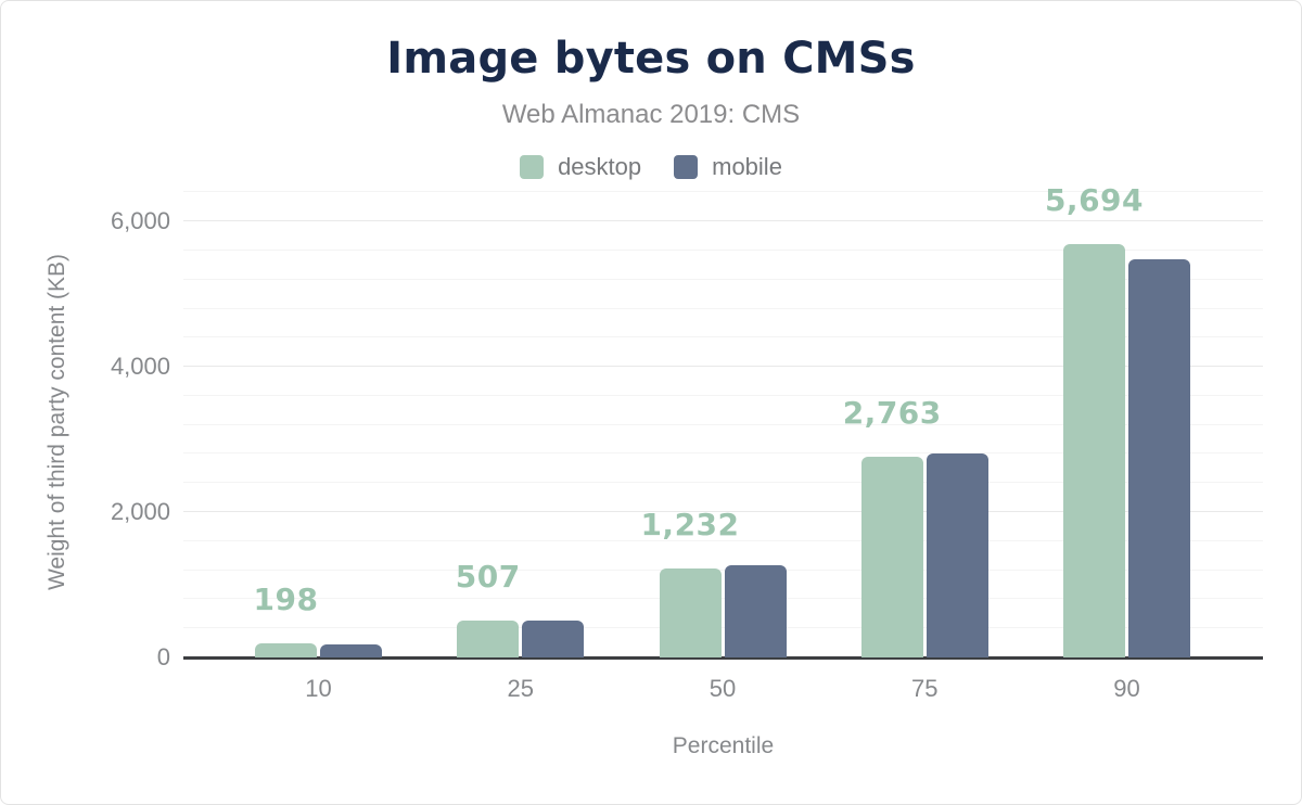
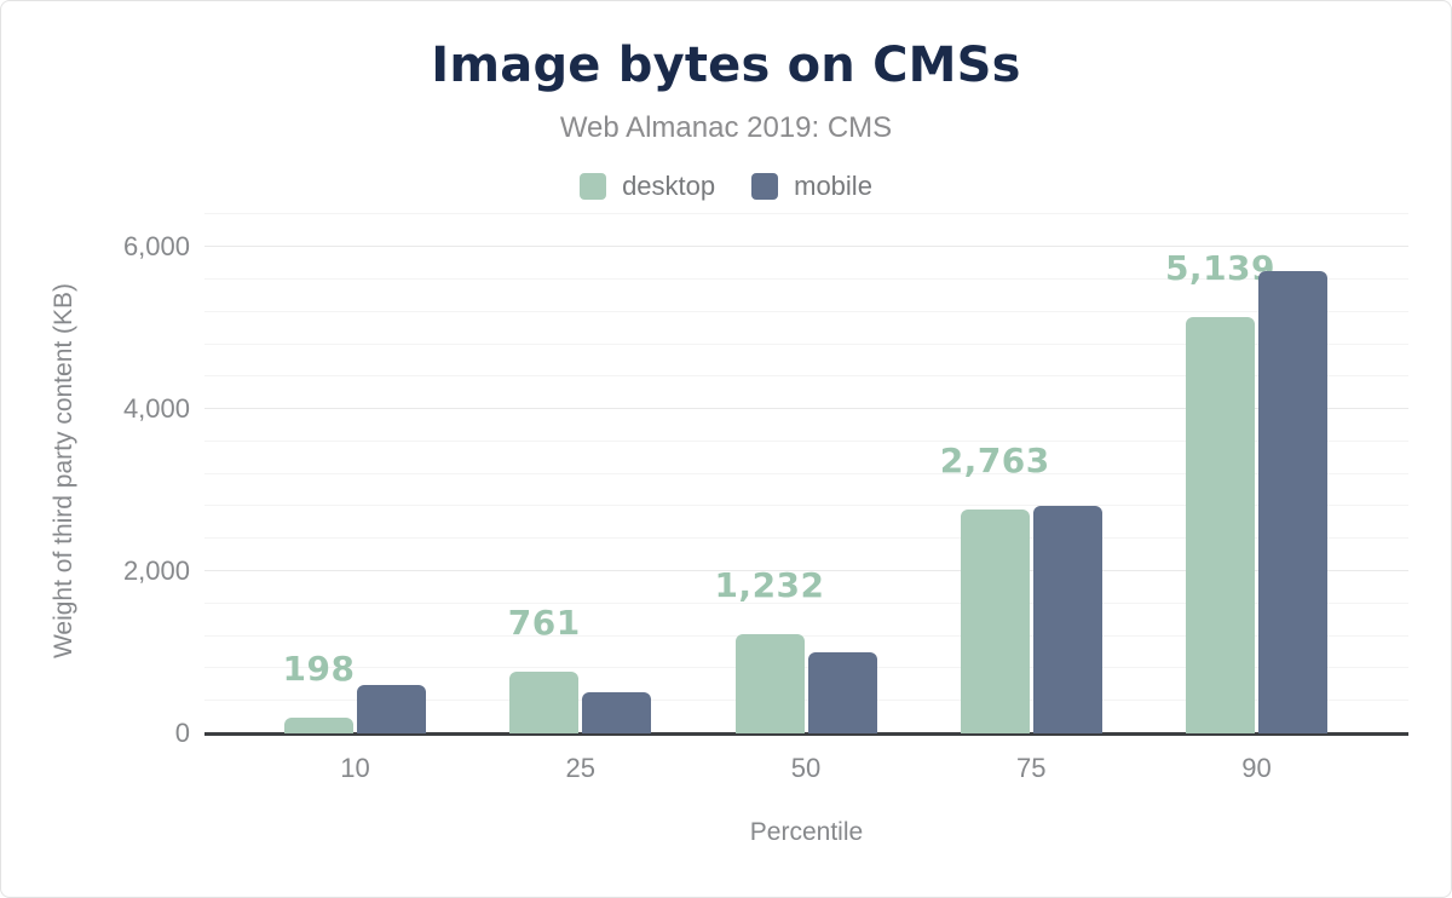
mobile/10: 200 -> 600
desktop/25: 507 -> 761
mobile/50: 1300 -> 1000
desktop/90: 5,694 -> 5,139
mobile/90: 5500 -> 5700
